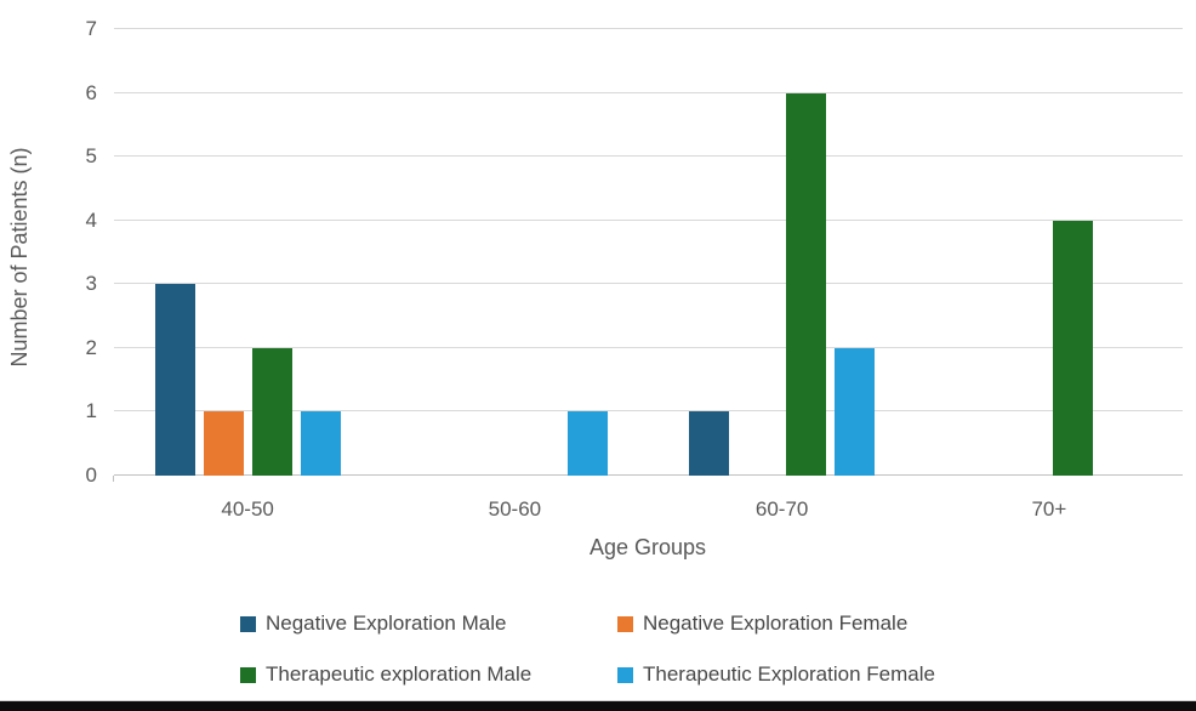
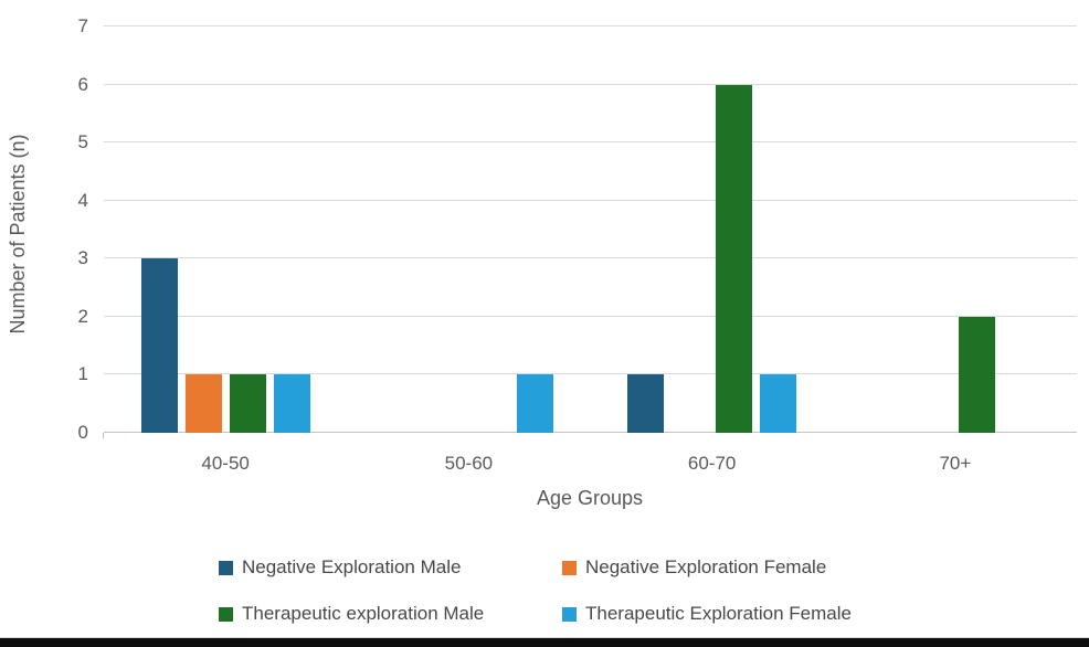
Therapeutic exploration Male/40-50: 2 -> 1
Therapeutic Exploration Female/60-70: 2 -> 1
Therapeutic exploration Male/70+: 4 -> 2
